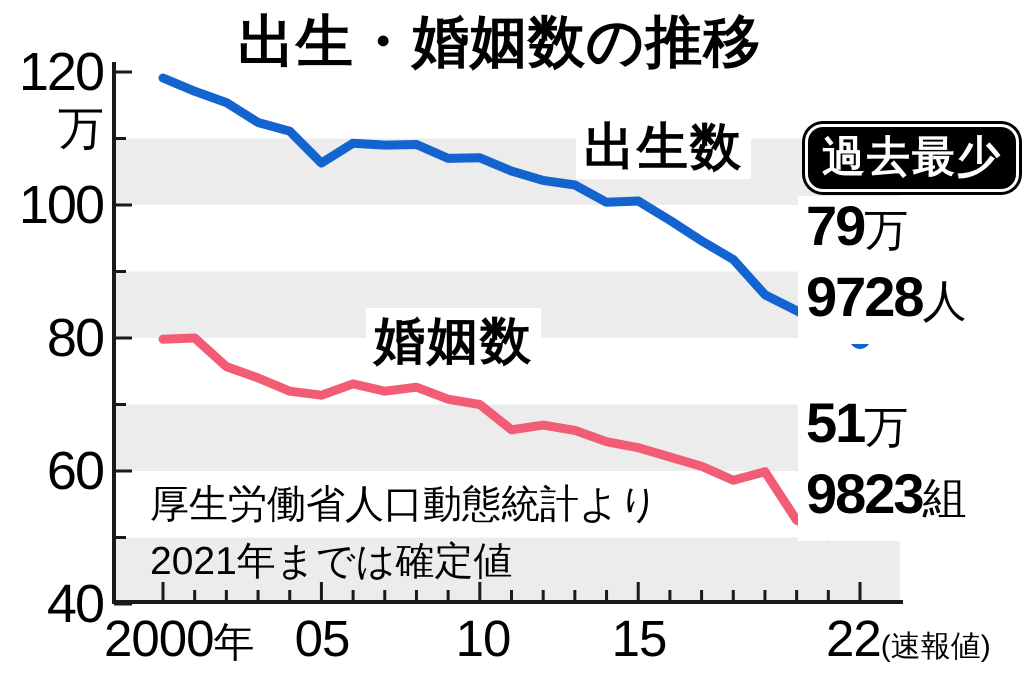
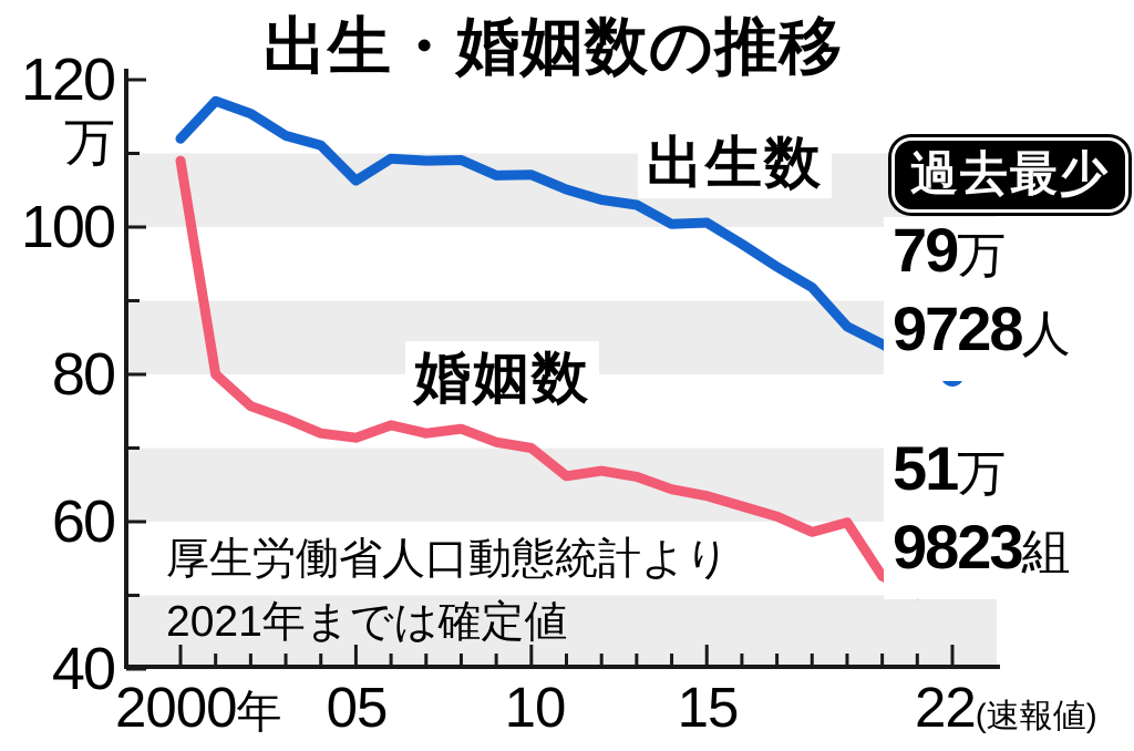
出生数/2000: 119 -> 112
婚姻数/2000: 80 -> 109
